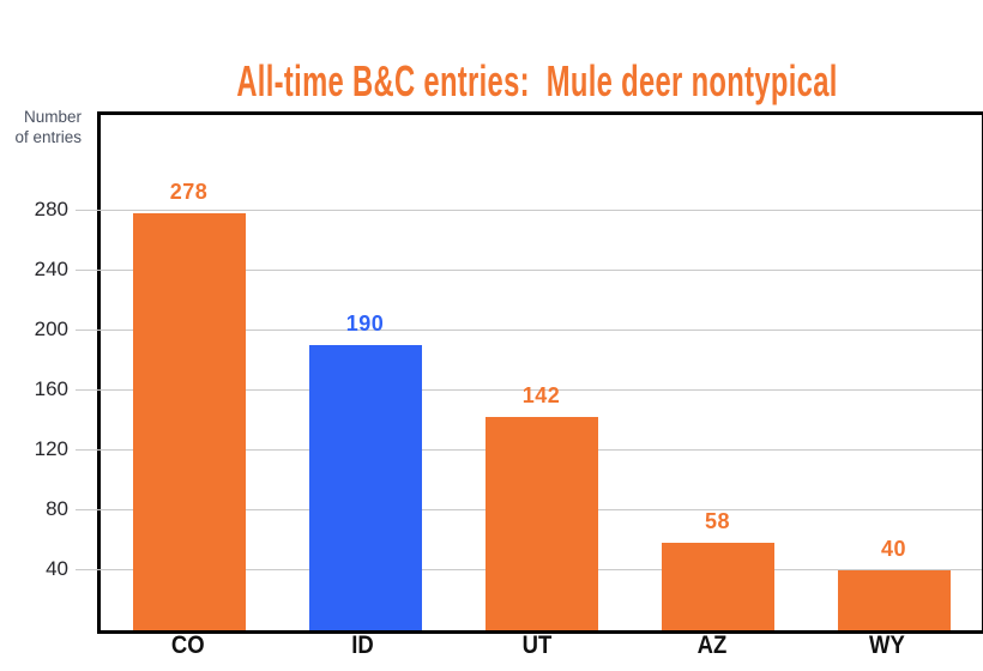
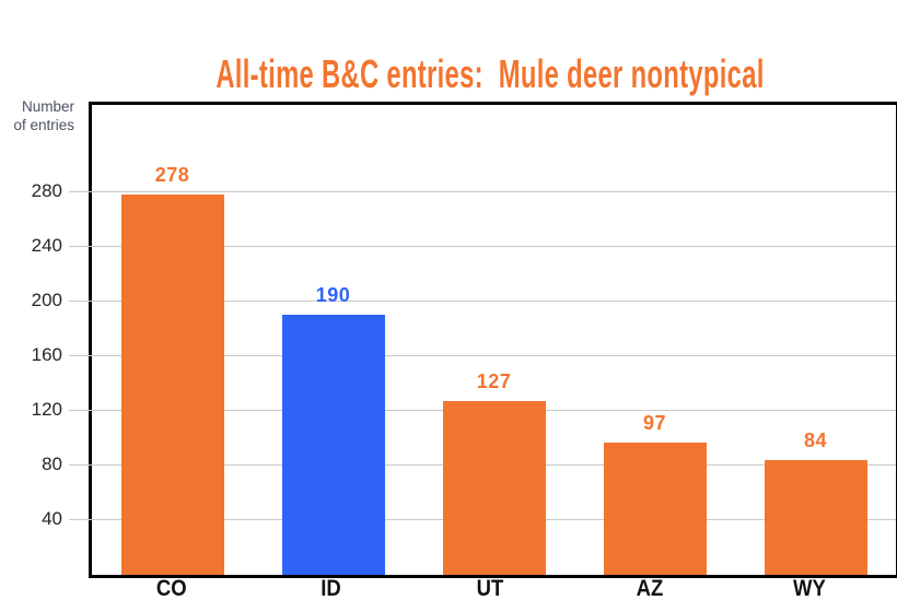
UT: 142 -> 127
AZ: 58 -> 97
WY: 40 -> 84
